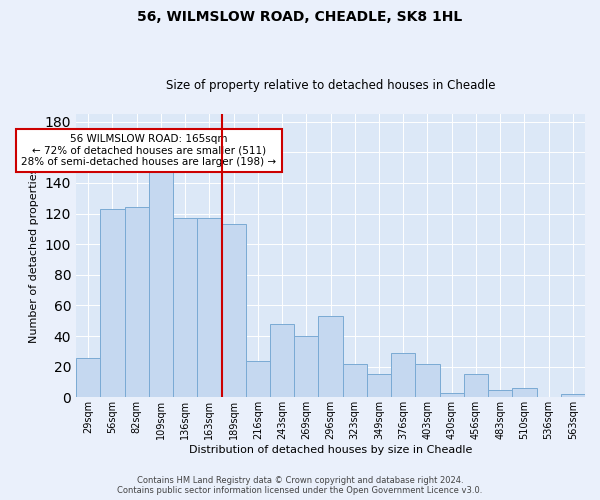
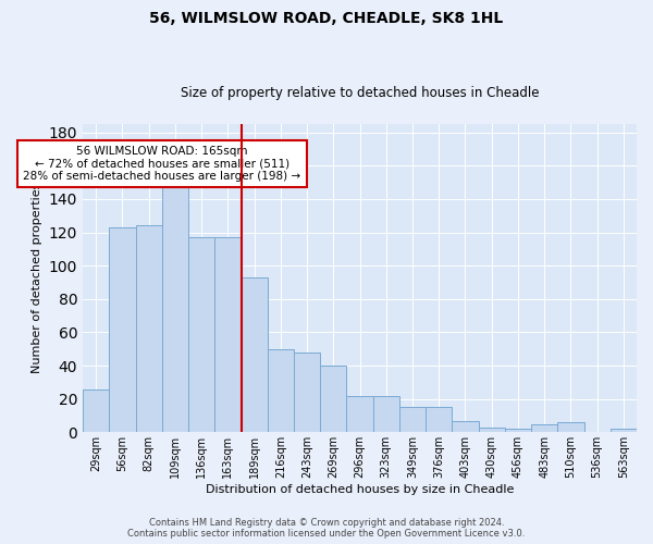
189sqm: 113 -> 93
216sqm: 24 -> 50
296sqm: 53 -> 22
376sqm: 29 -> 15
403sqm: 22 -> 7
456sqm: 15 -> 2
